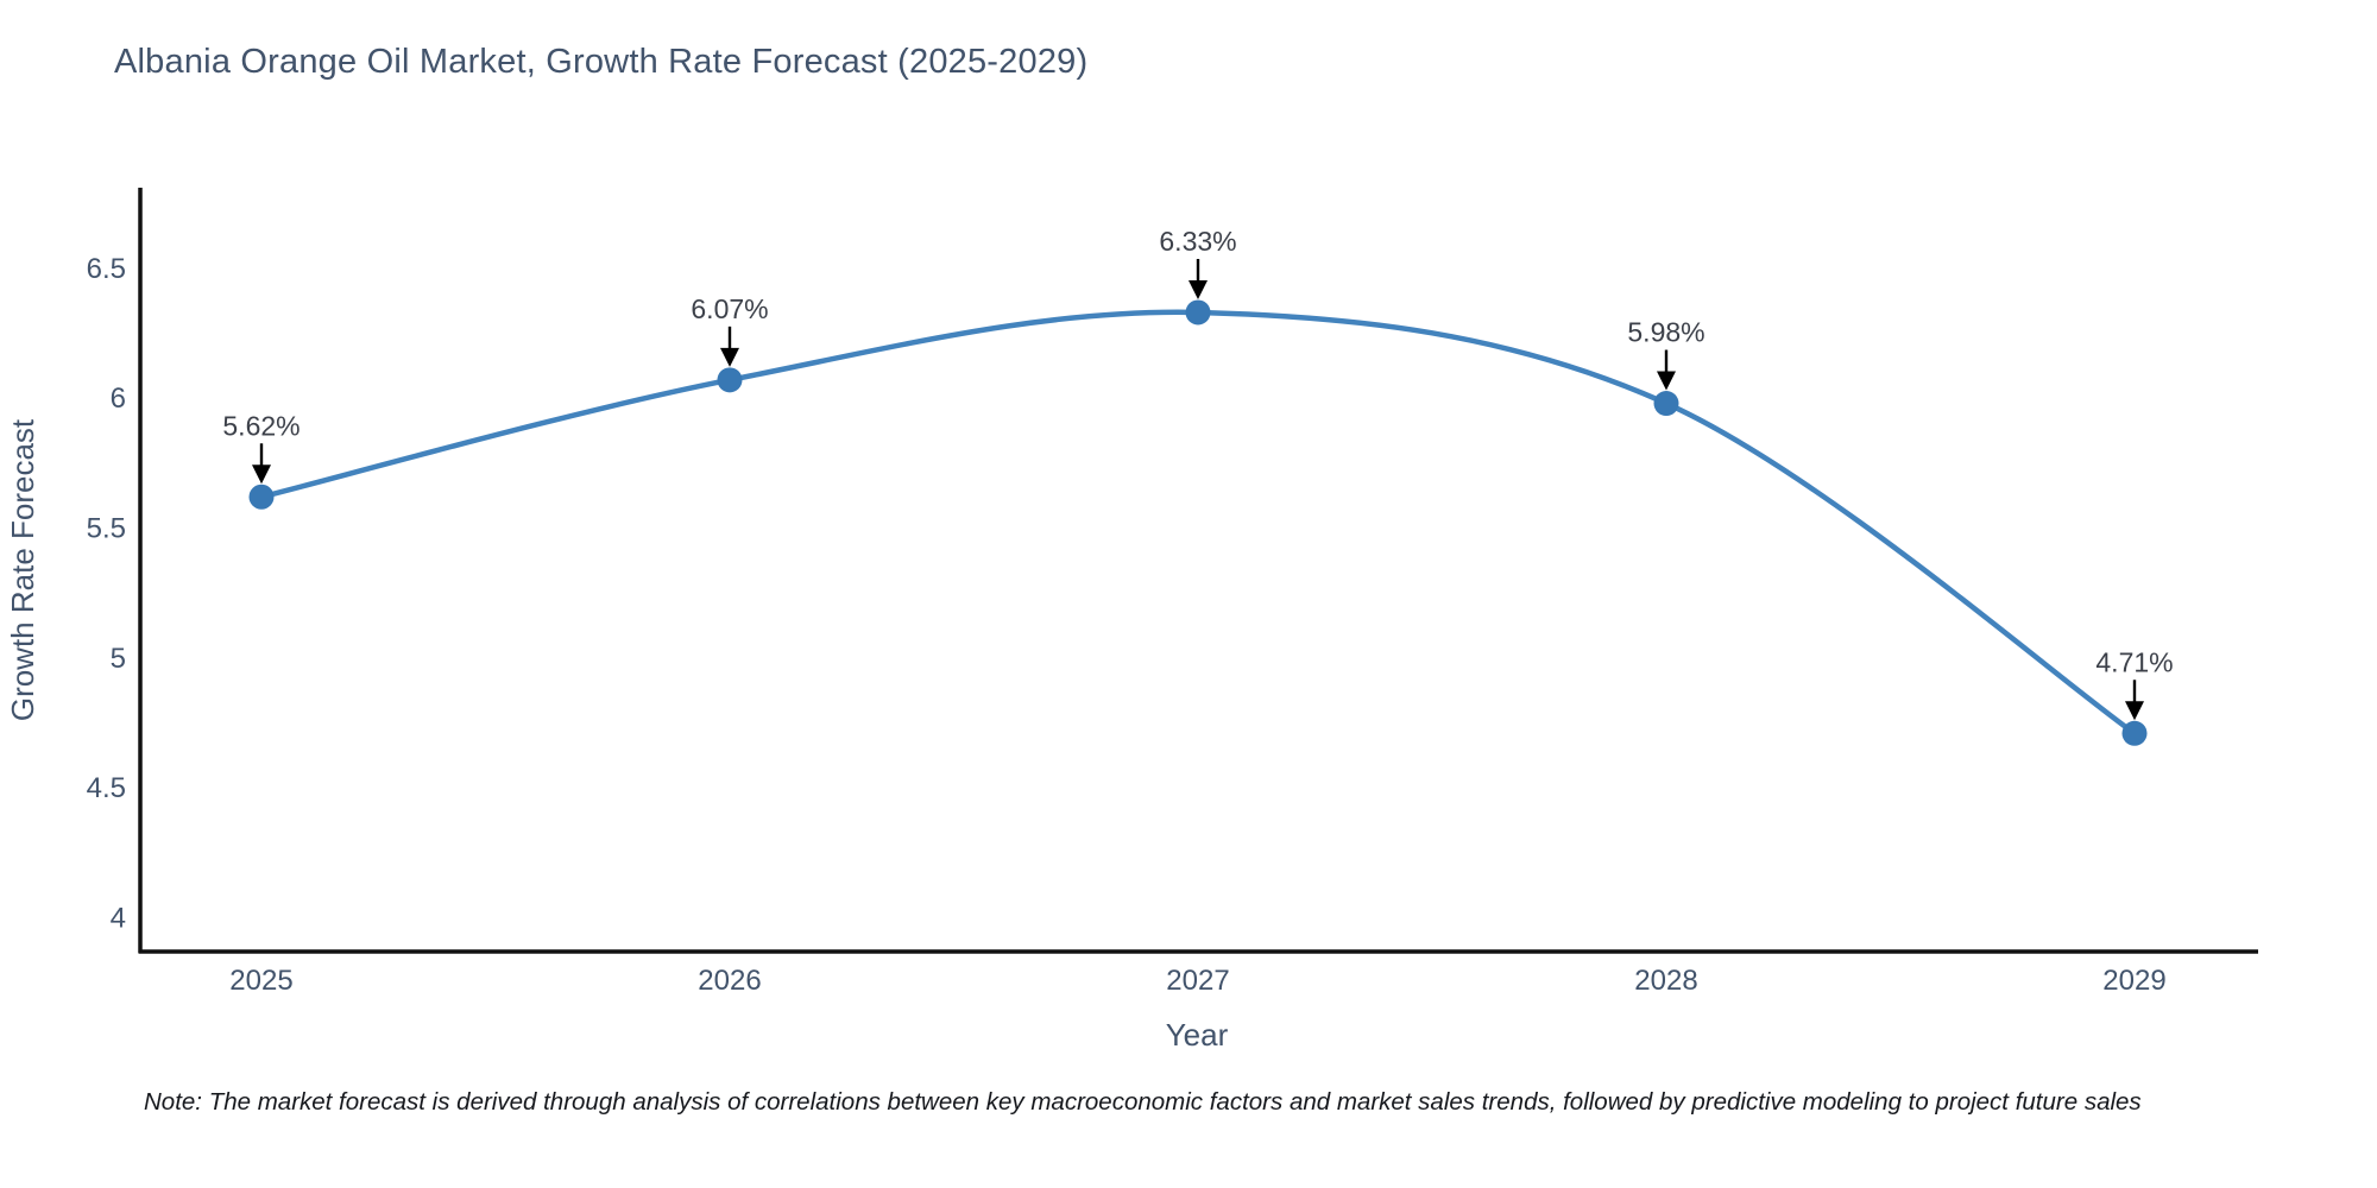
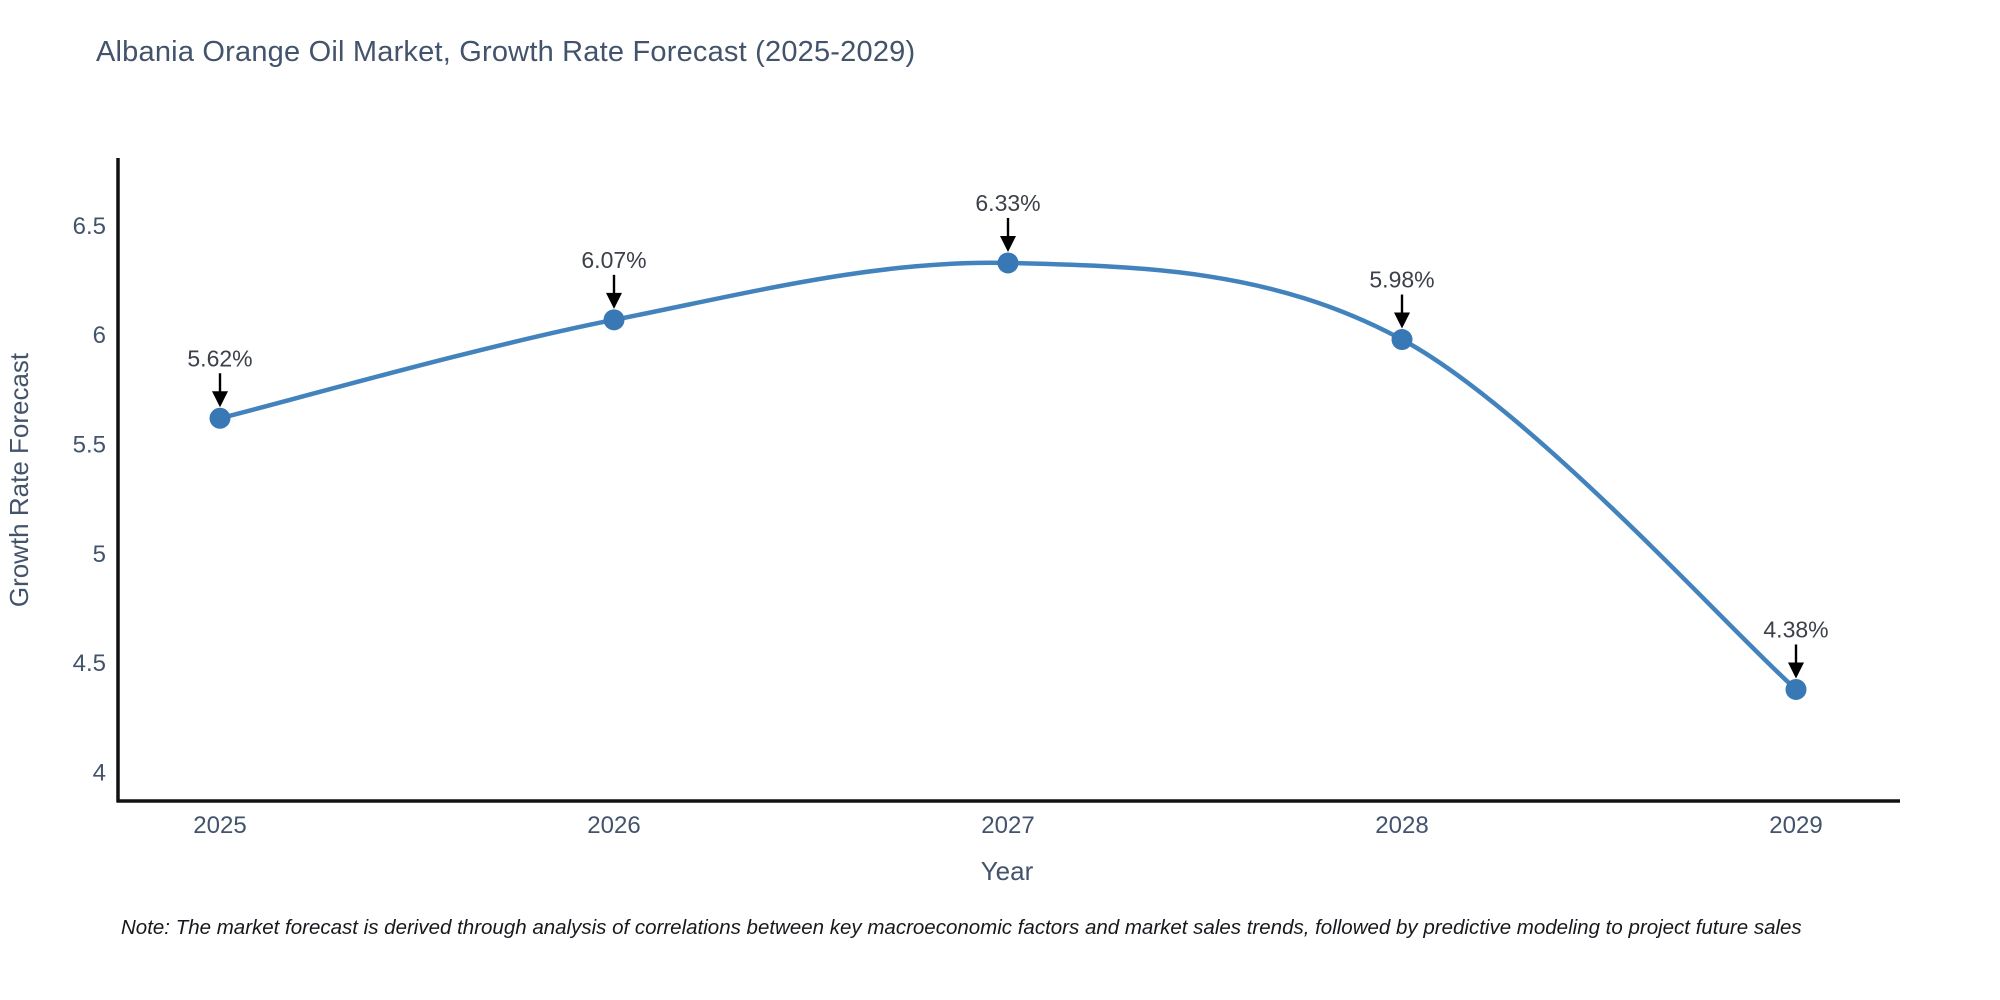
2029: 4.71% -> 4.38%
